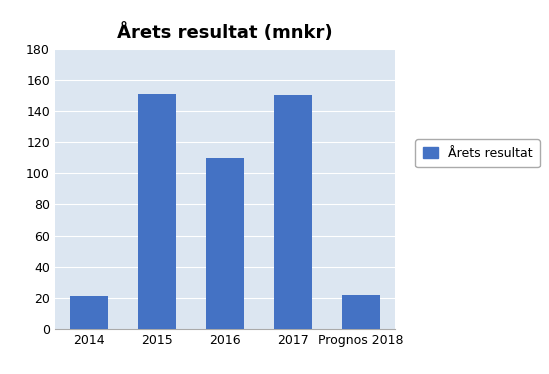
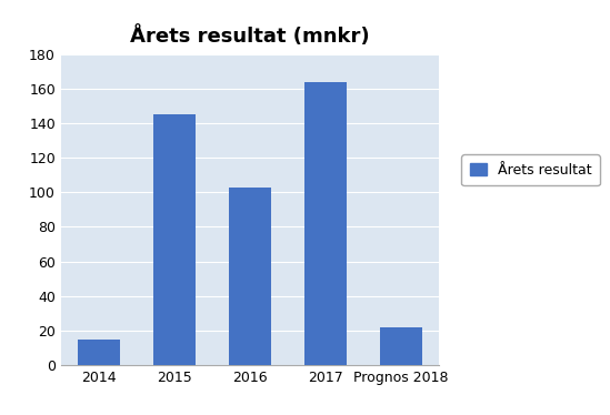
2014: 21 -> 15
2015: 151 -> 145
2016: 110 -> 103
2017: 150 -> 164
